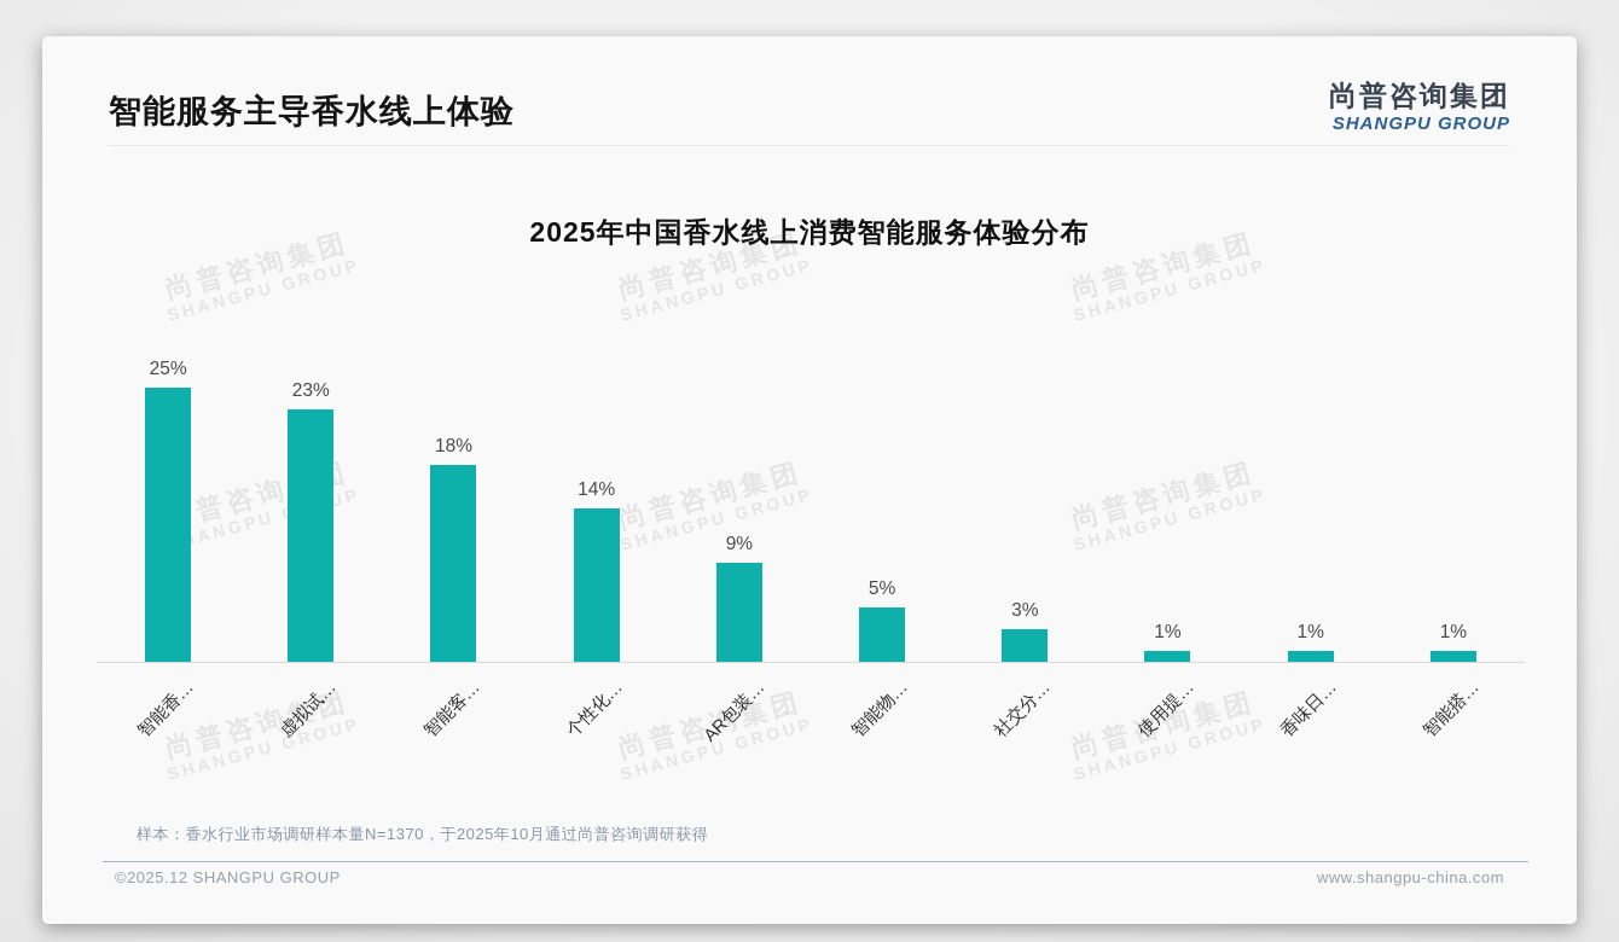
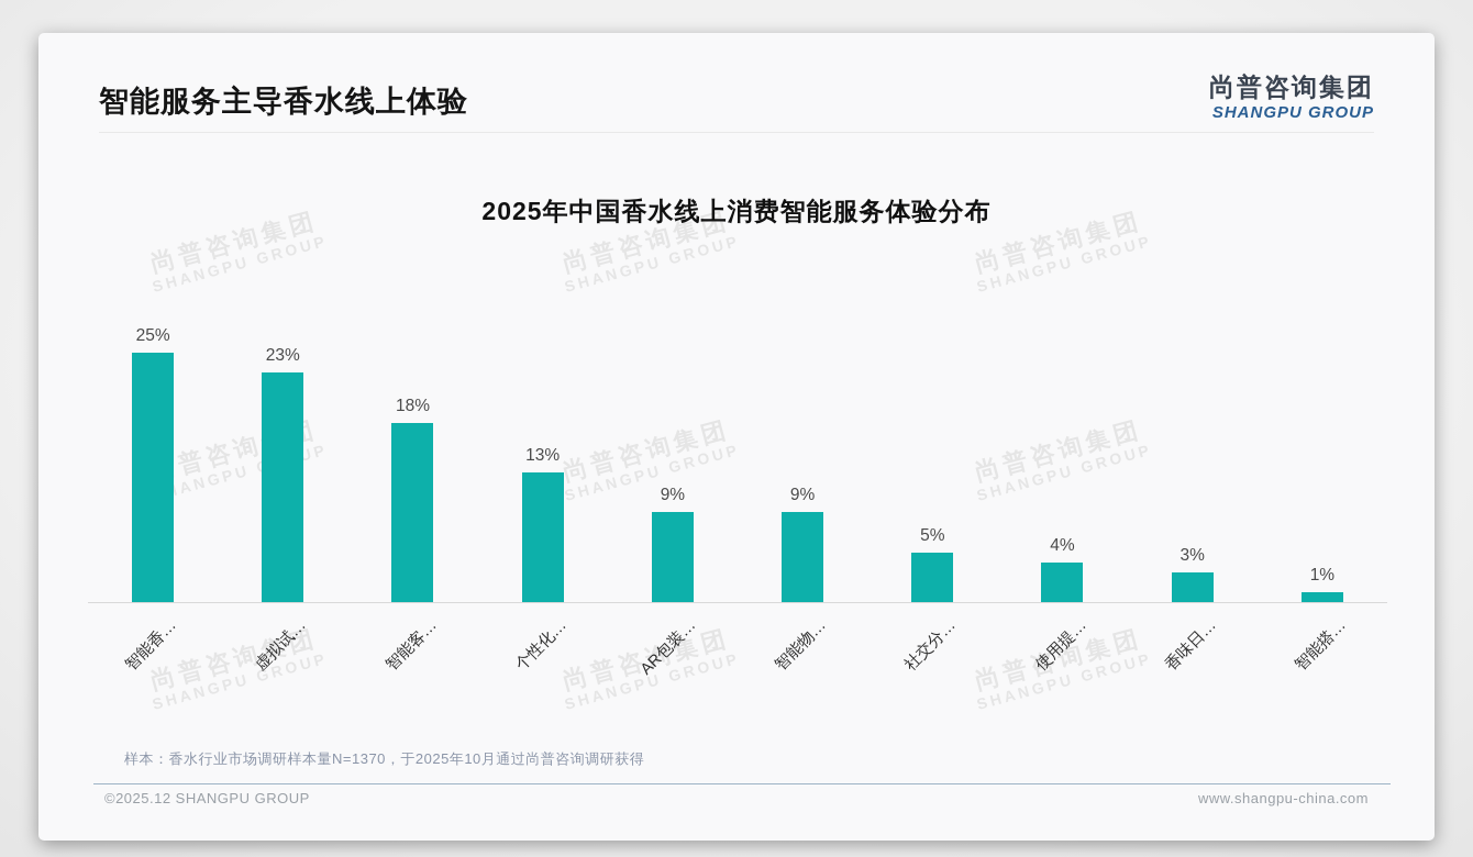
个性化…: 14% -> 13%
智能物…: 5% -> 9%
社交分…: 3% -> 5%
使用提…: 1% -> 4%
香味日…: 1% -> 3%
